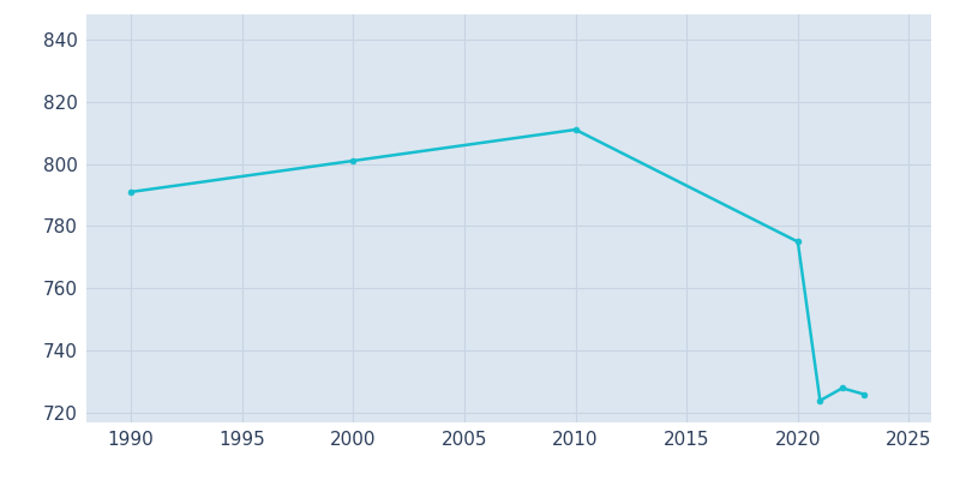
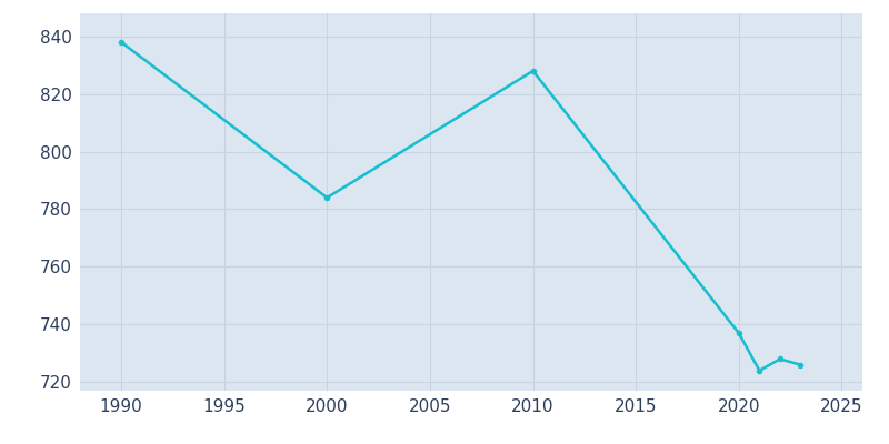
1990: 791 -> 838
2000: 801 -> 784
2010: 811 -> 828
2020: 775 -> 737
